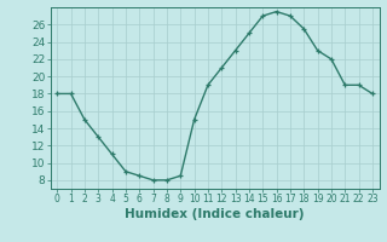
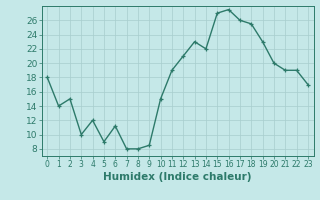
1: 18.0 -> 14.0
3: 13.0 -> 10.0
4: 11.0 -> 12.0
6: 8.5 -> 11.2
14: 25.0 -> 22.0
17: 27.0 -> 26.0
20: 22.0 -> 20.0
23: 18.0 -> 17.0
